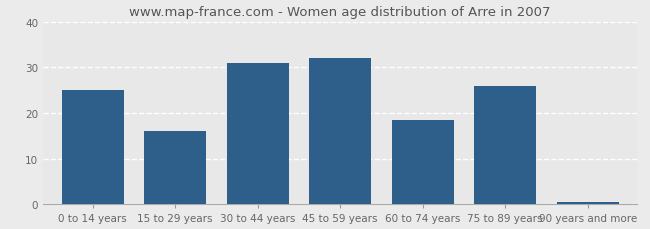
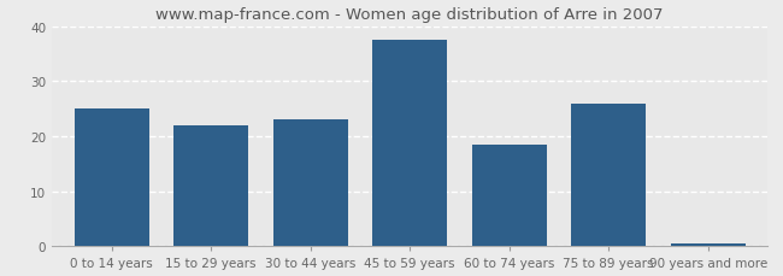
15 to 29 years: 16.0 -> 22.0
30 to 44 years: 31.0 -> 23.0
45 to 59 years: 32.0 -> 37.5
